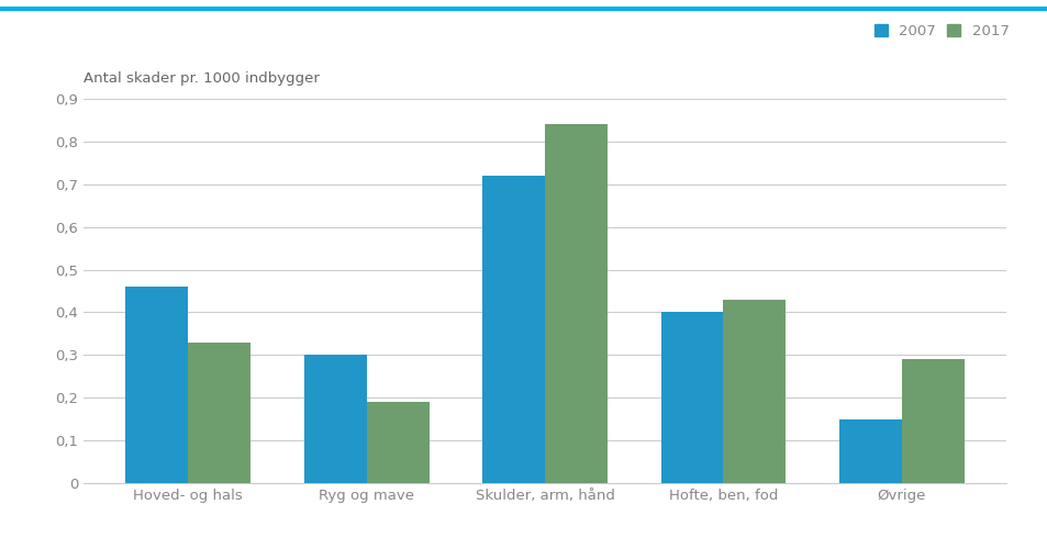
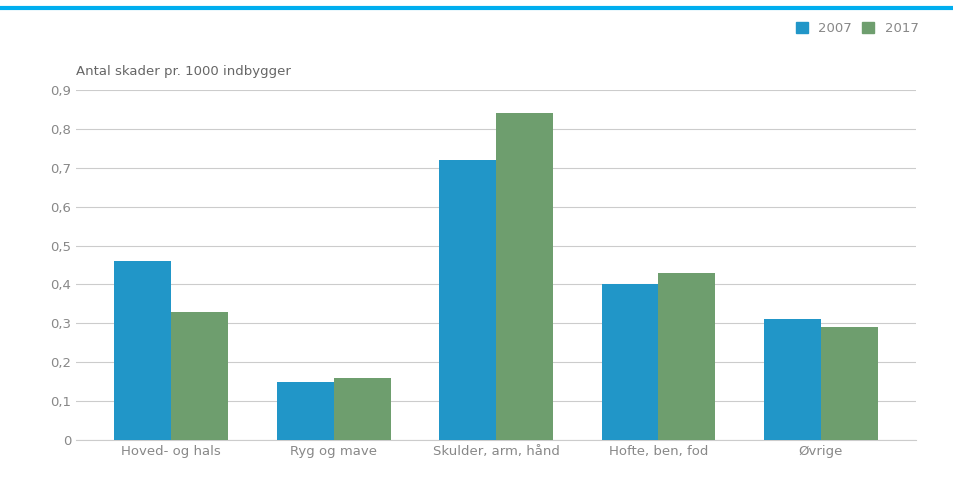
2007/Ryg og mave: 0,30 -> 0,15
2017/Ryg og mave: 0,19 -> 0,16
2007/Øvrige: 0,15 -> 0,31
